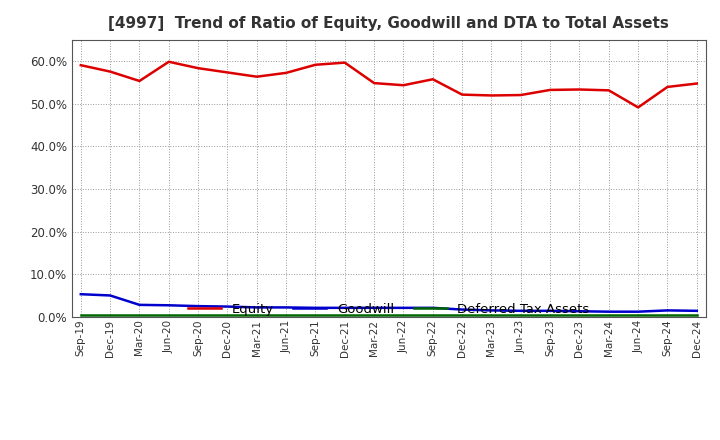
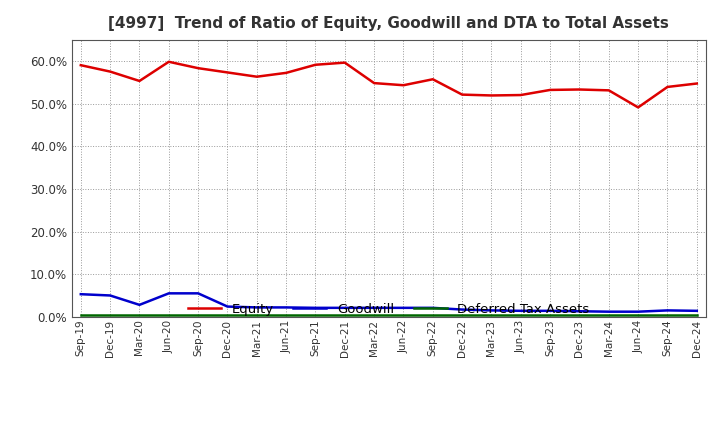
Goodwill/Jun-20: 2.7% -> 5.5%
Goodwill/Sep-20: 2.5% -> 5.5%
